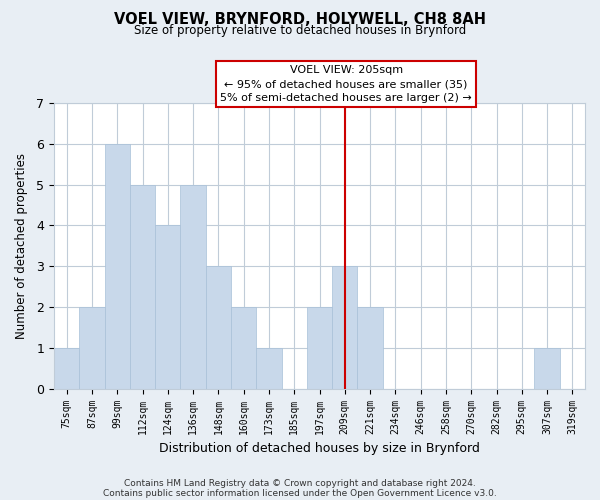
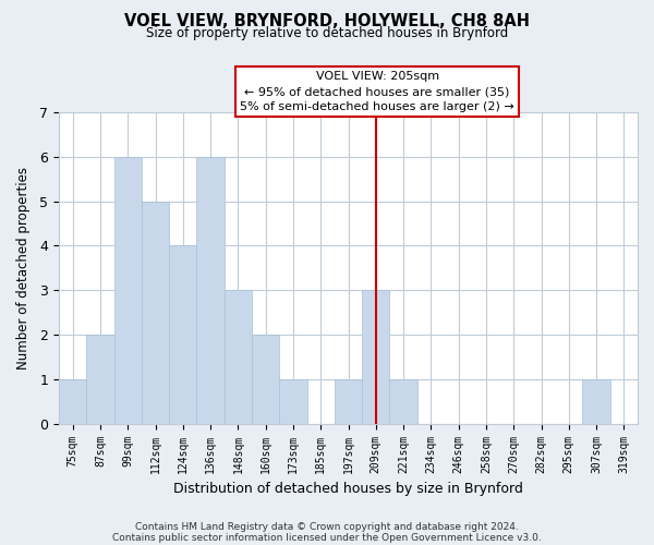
136sqm: 5 -> 6
197sqm: 2 -> 1
221sqm: 2 -> 1
